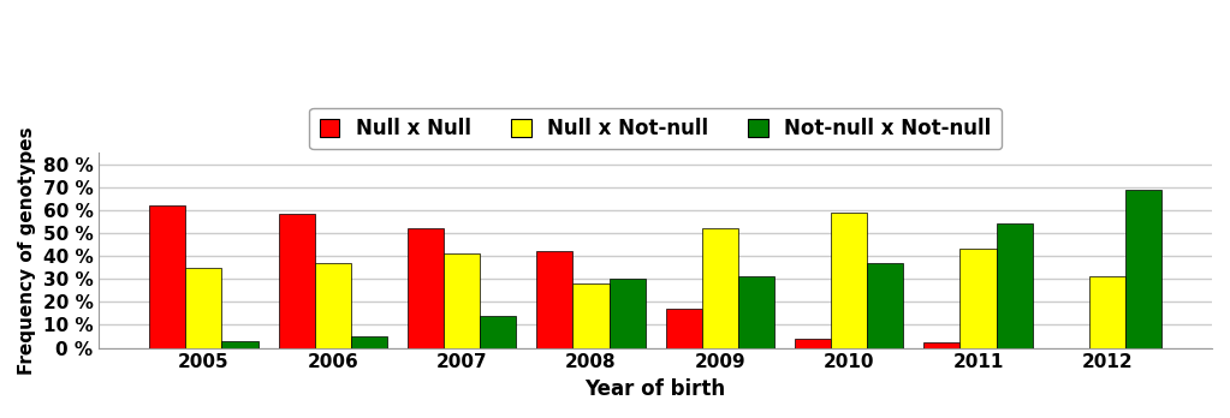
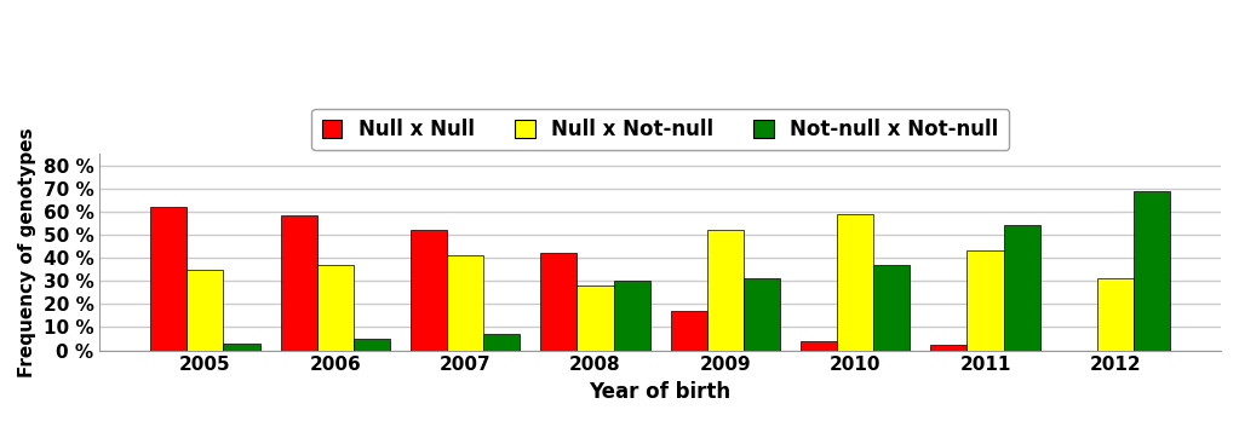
Not-null x Not-null/2007: 14 % -> 7 %
